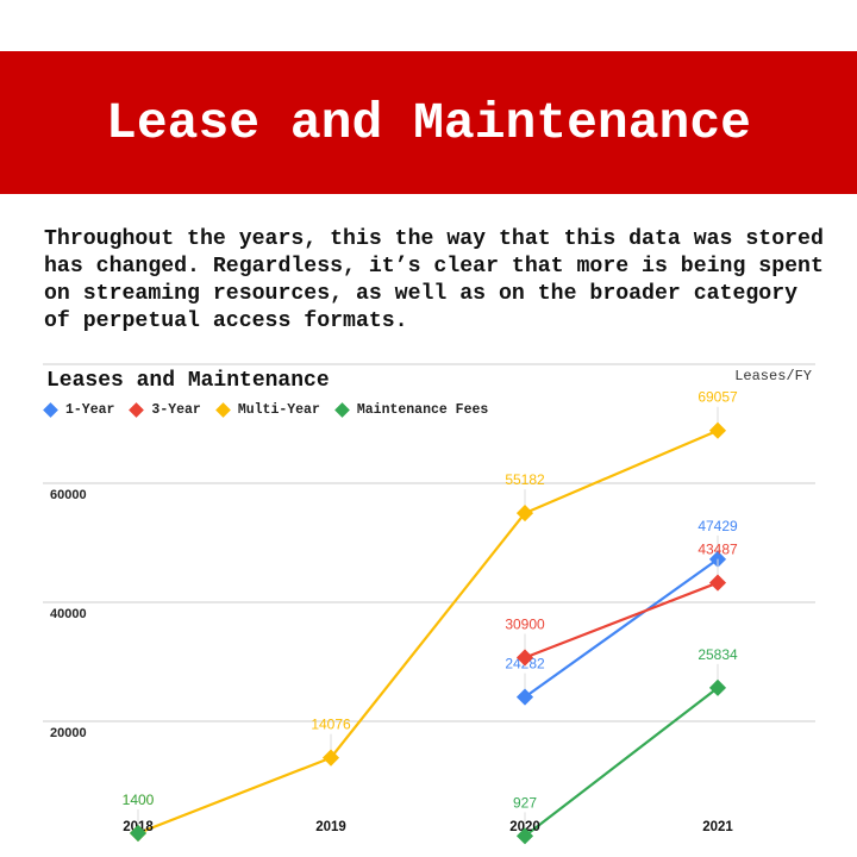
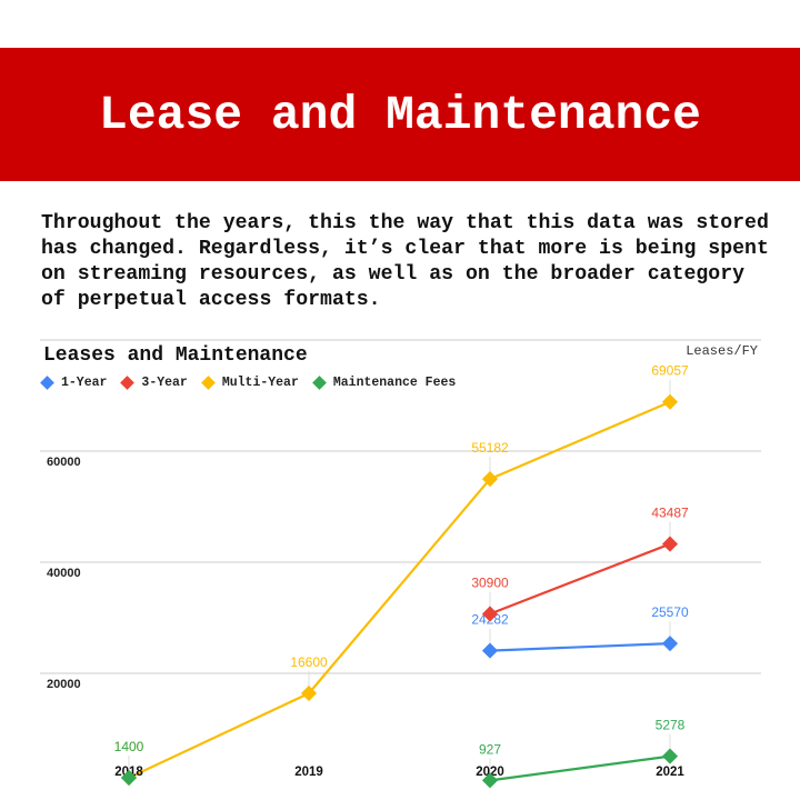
Multi-Year/2019: 14076 -> 16600
1-Year/2021: 47429 -> 25570
Maintenance Fees/2021: 25834 -> 5278
